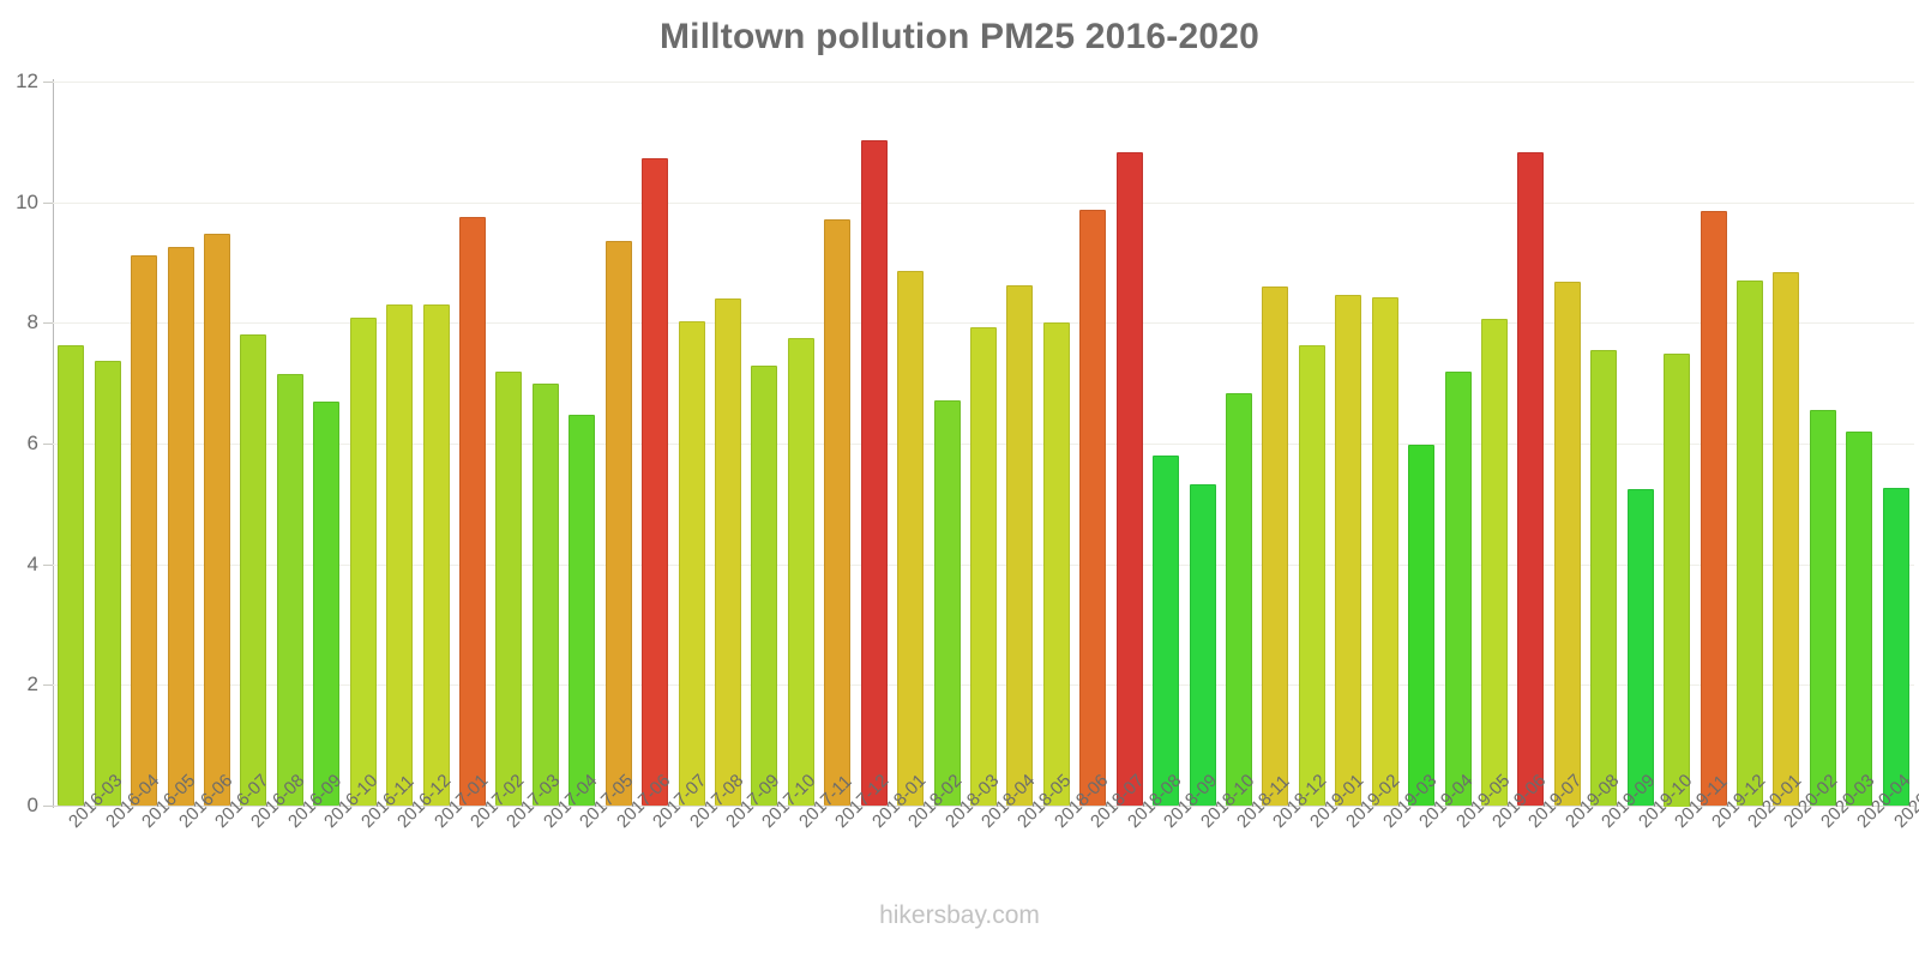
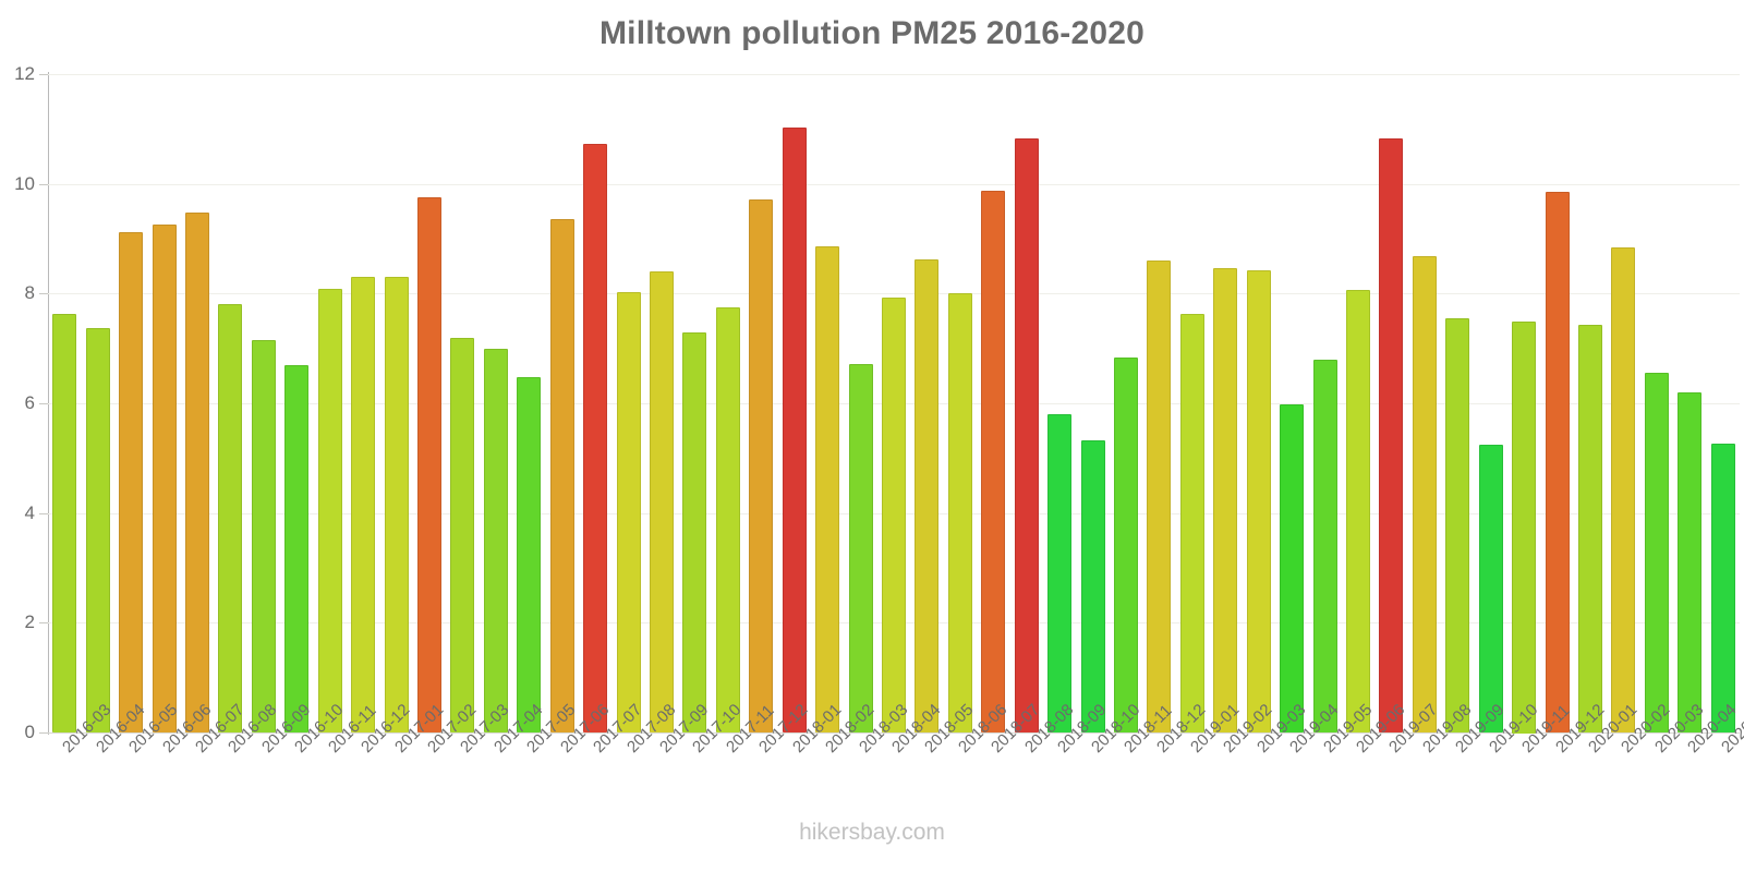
2019-05: 7.2 -> 6.8
2020-01: 8.7 -> 7.4
